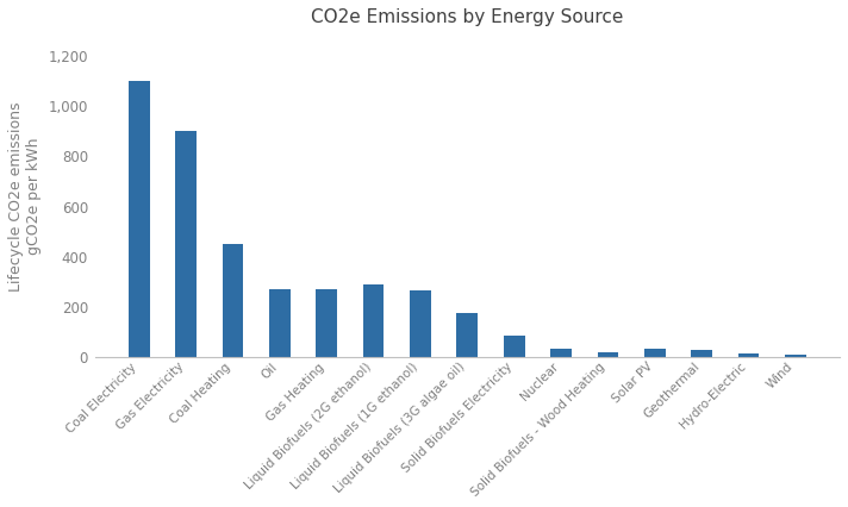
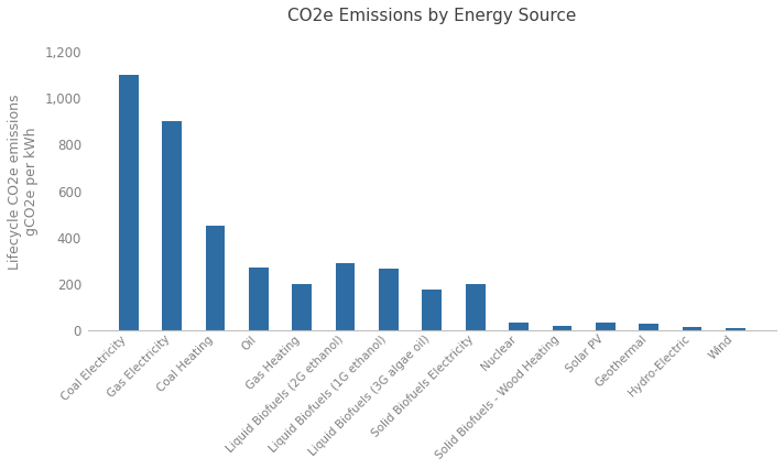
Gas Heating: 270 -> 200
Solid Biofuels Electricity: 85 -> 200
